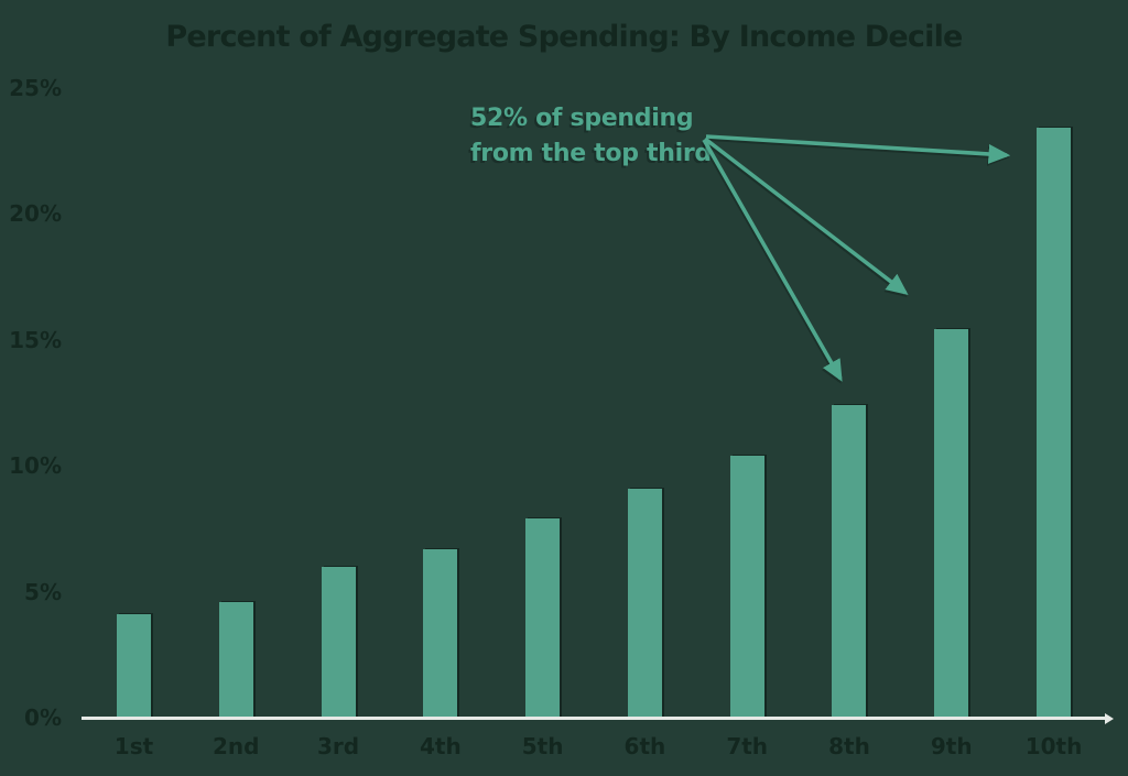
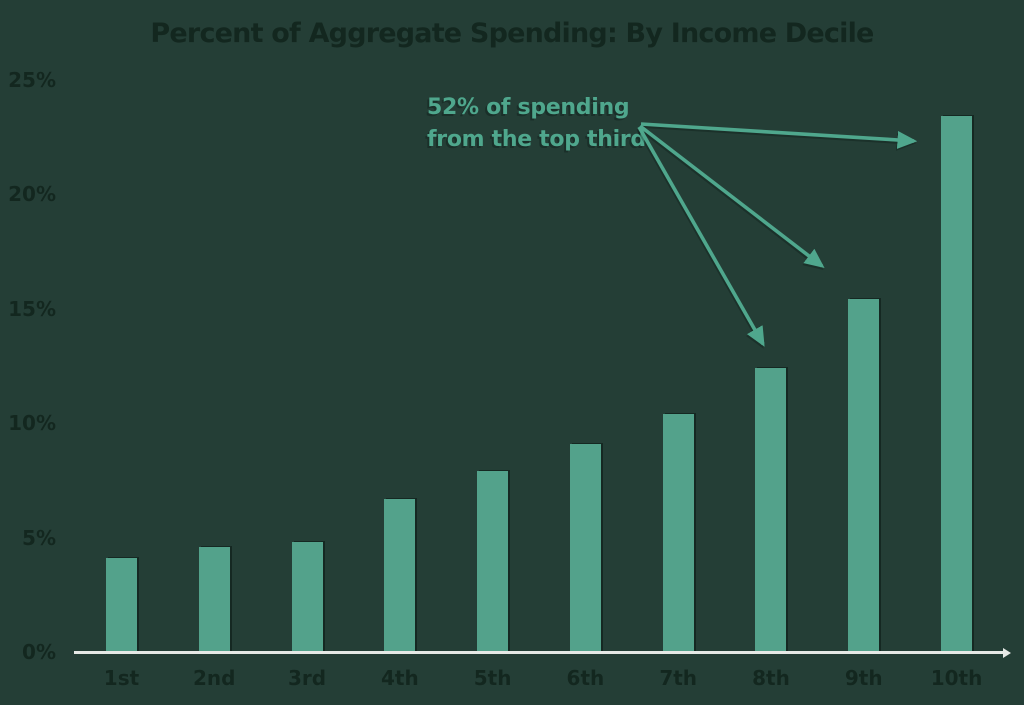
3rd: 6.0% -> 4.8%
